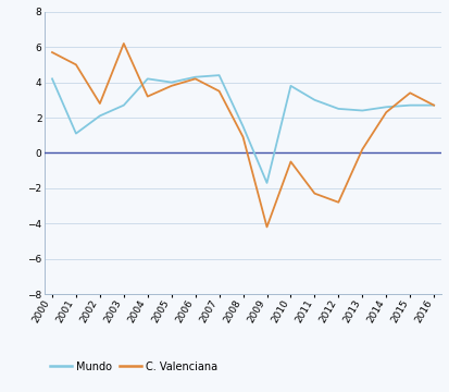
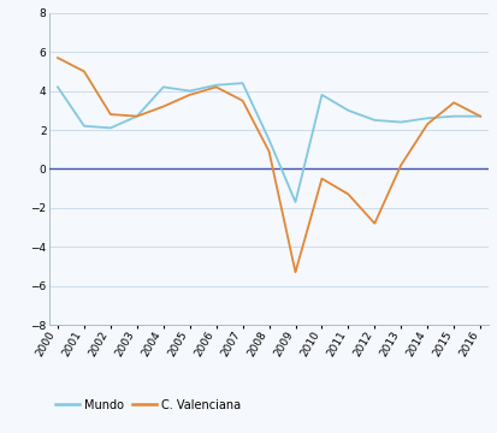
Mundo/2001: 1.1 -> 2.2
C. Valenciana/2003: 6.2 -> 2.7
C. Valenciana/2009: -4.2 -> -5.3
C. Valenciana/2011: -2.3 -> -1.3
